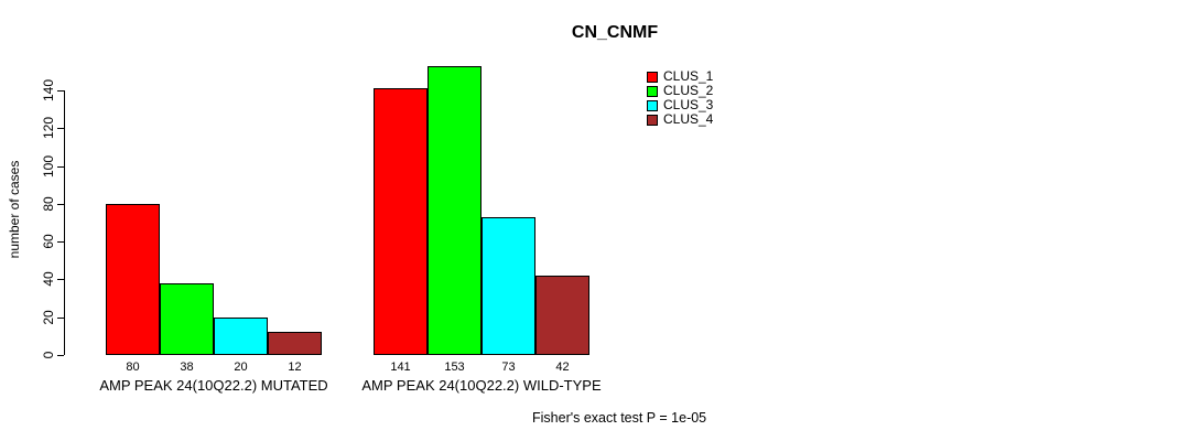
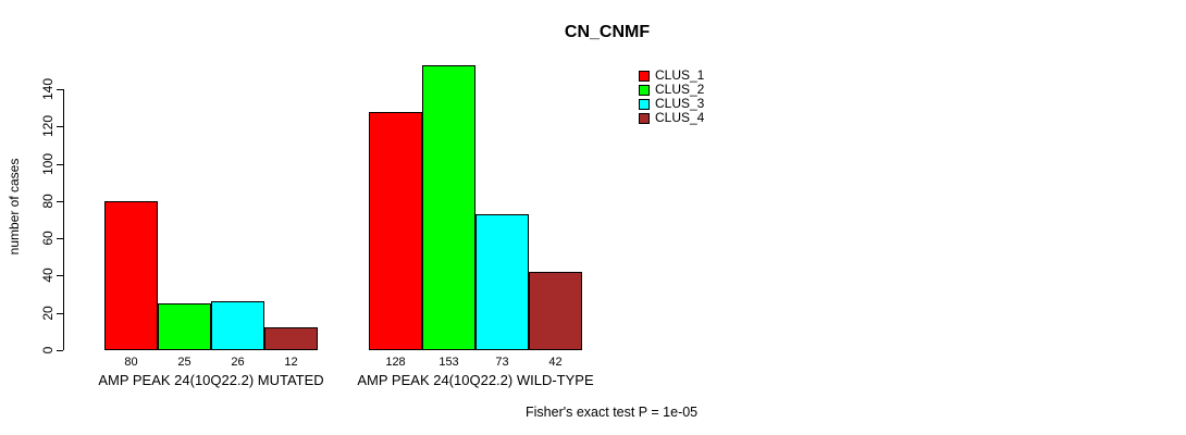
CLUS_2/AMP PEAK 24(10Q22.2) MUTATED: 38 -> 25
CLUS_3/AMP PEAK 24(10Q22.2) MUTATED: 20 -> 26
CLUS_1/AMP PEAK 24(10Q22.2) WILD-TYPE: 141 -> 128
